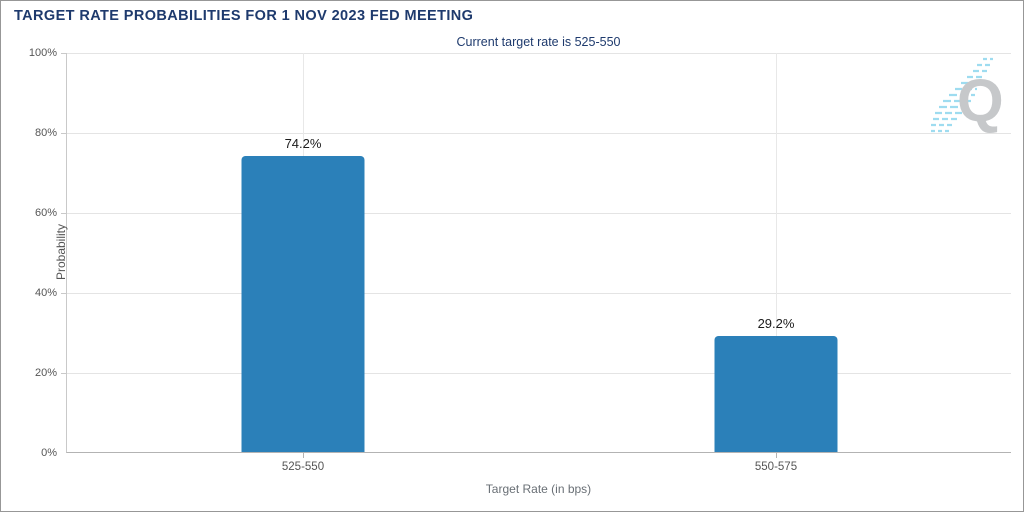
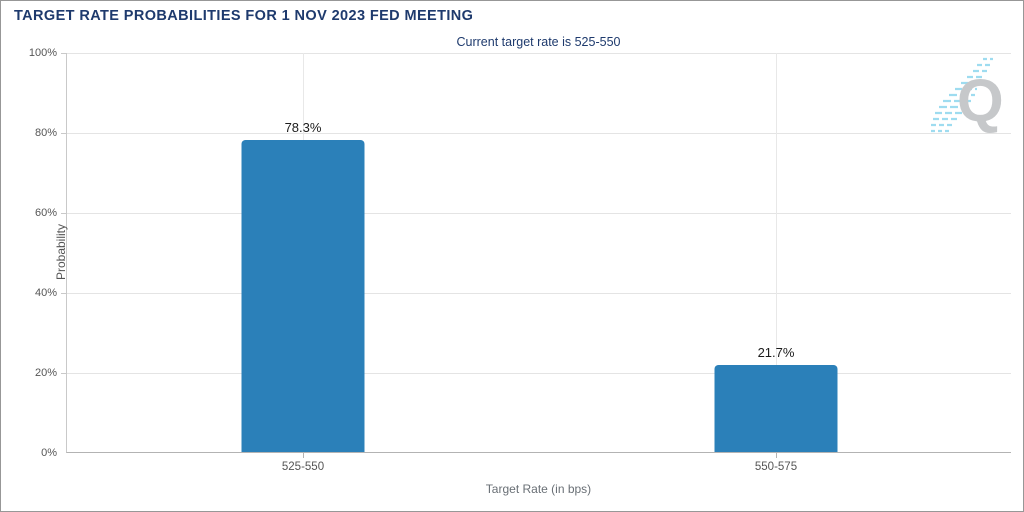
525-550: 74.2% -> 78.3%
550-575: 29.2% -> 21.7%
